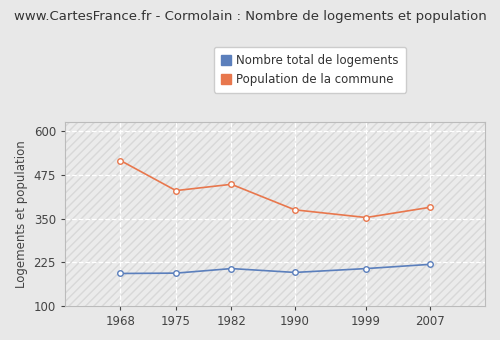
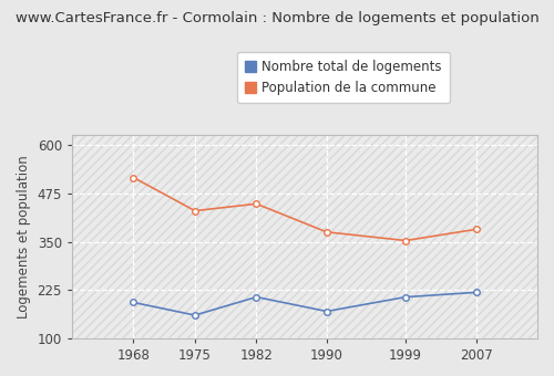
Nombre total de logements/1975: 194 -> 160
Nombre total de logements/1990: 196 -> 170
